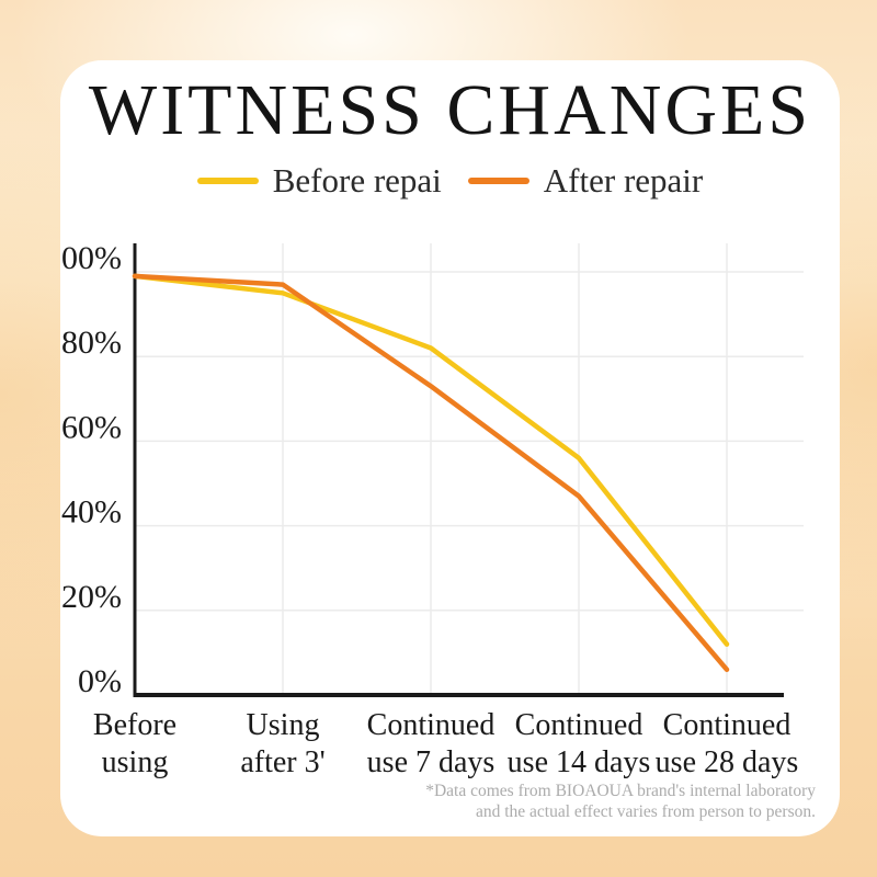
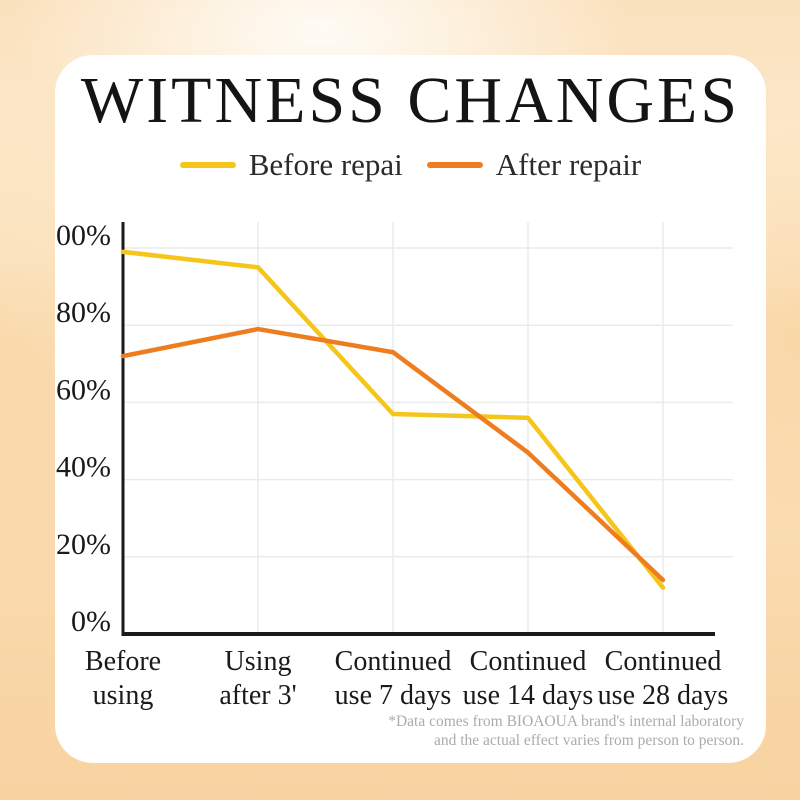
After repair/Before using: 99% -> 72%
After repair/Using after 3': 97% -> 79%
Before repai/Continued use 7 days: 82% -> 57%
After repair/Continued use 28 days: 6% -> 14%
